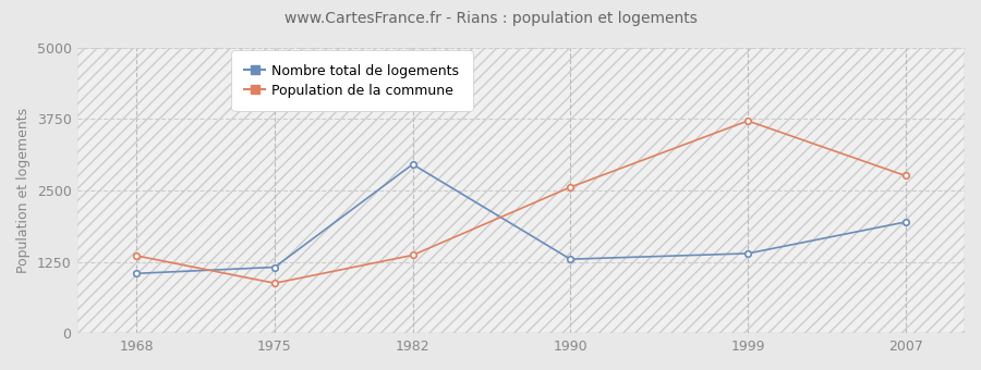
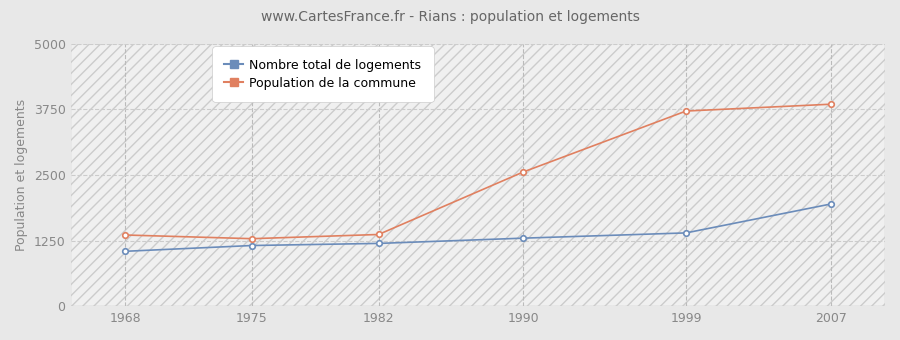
Population de la commune/1975: 880 -> 1290
Nombre total de logements/1982: 2960 -> 1200
Population de la commune/2007: 2760 -> 3850
